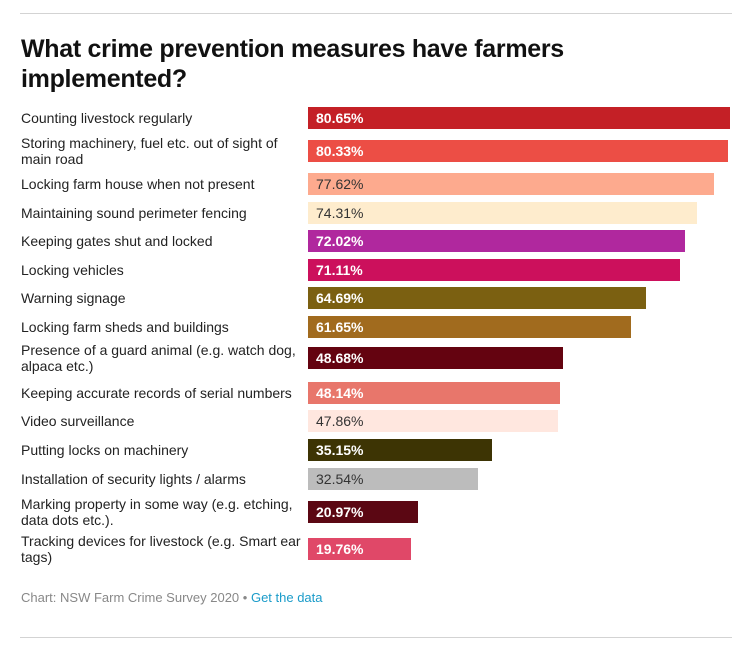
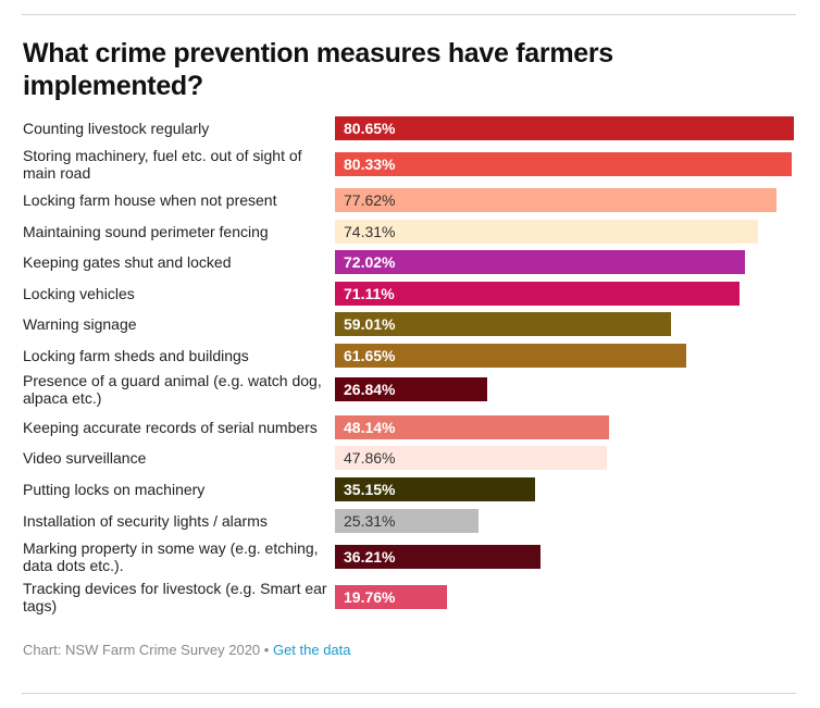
Warning signage: 64.69% -> 59.01%
Presence of a guard animal (e.g. watch dog, alpaca etc.): 48.68% -> 26.84%
Installation of security lights / alarms: 32.54% -> 25.31%
Marking property in some way (e.g. etching, data dots etc.).: 20.97% -> 36.21%
